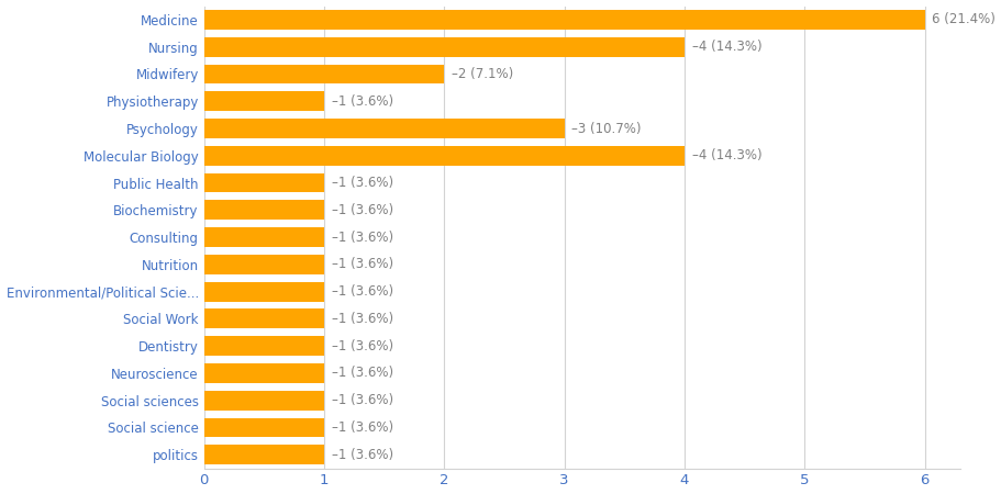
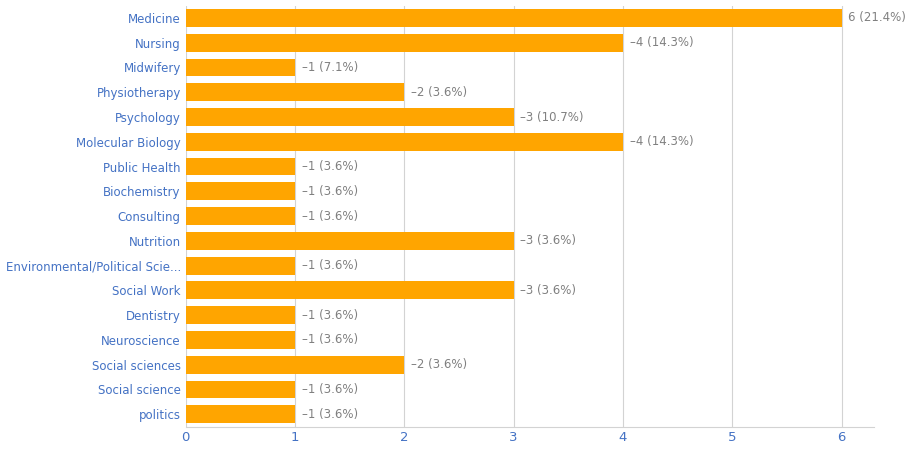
Midwifery: –2 -> –1
Physiotherapy: –1 -> –2
Nutrition: –1 -> –3
Social Work: –1 -> –3
Social sciences: –1 -> –2
